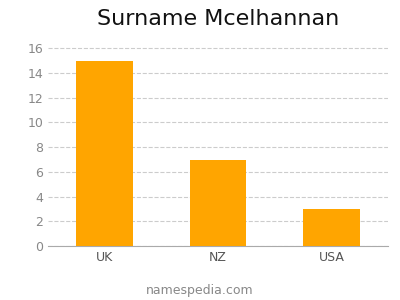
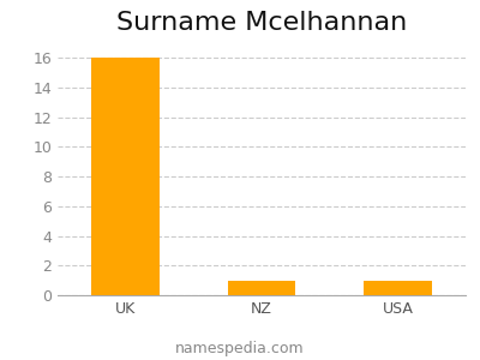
UK: 15 -> 16
NZ: 7 -> 1
USA: 3 -> 1
